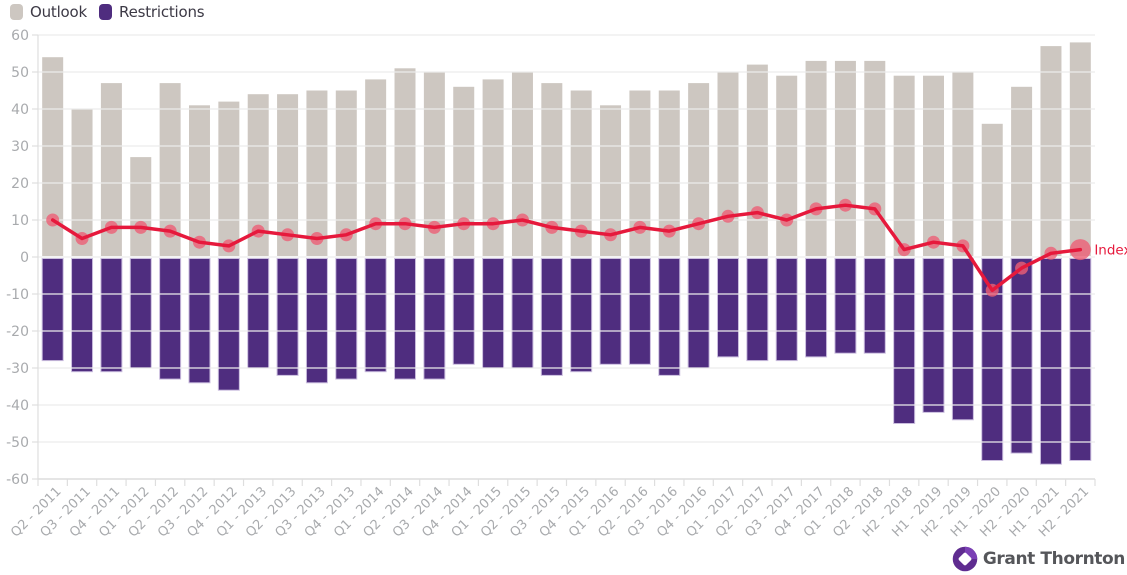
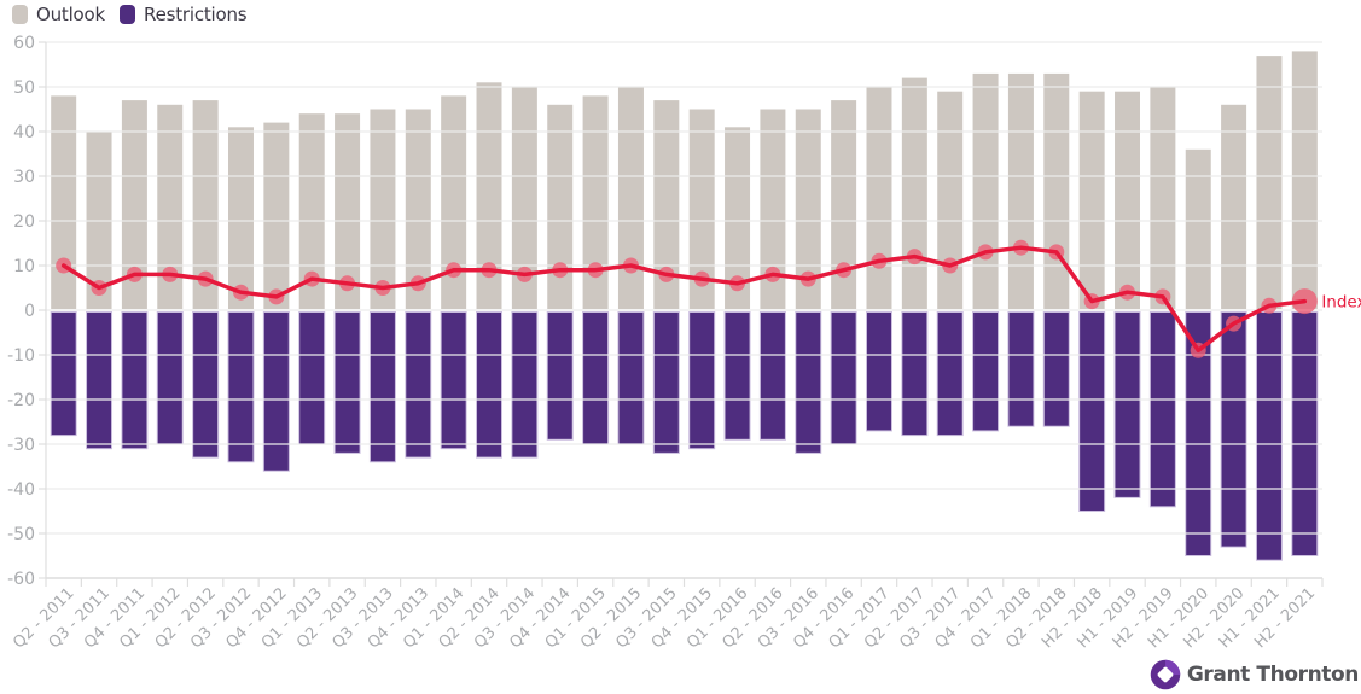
Outlook/Q2 - 2011: 54 -> 48
Outlook/Q1 - 2012: 27 -> 46
